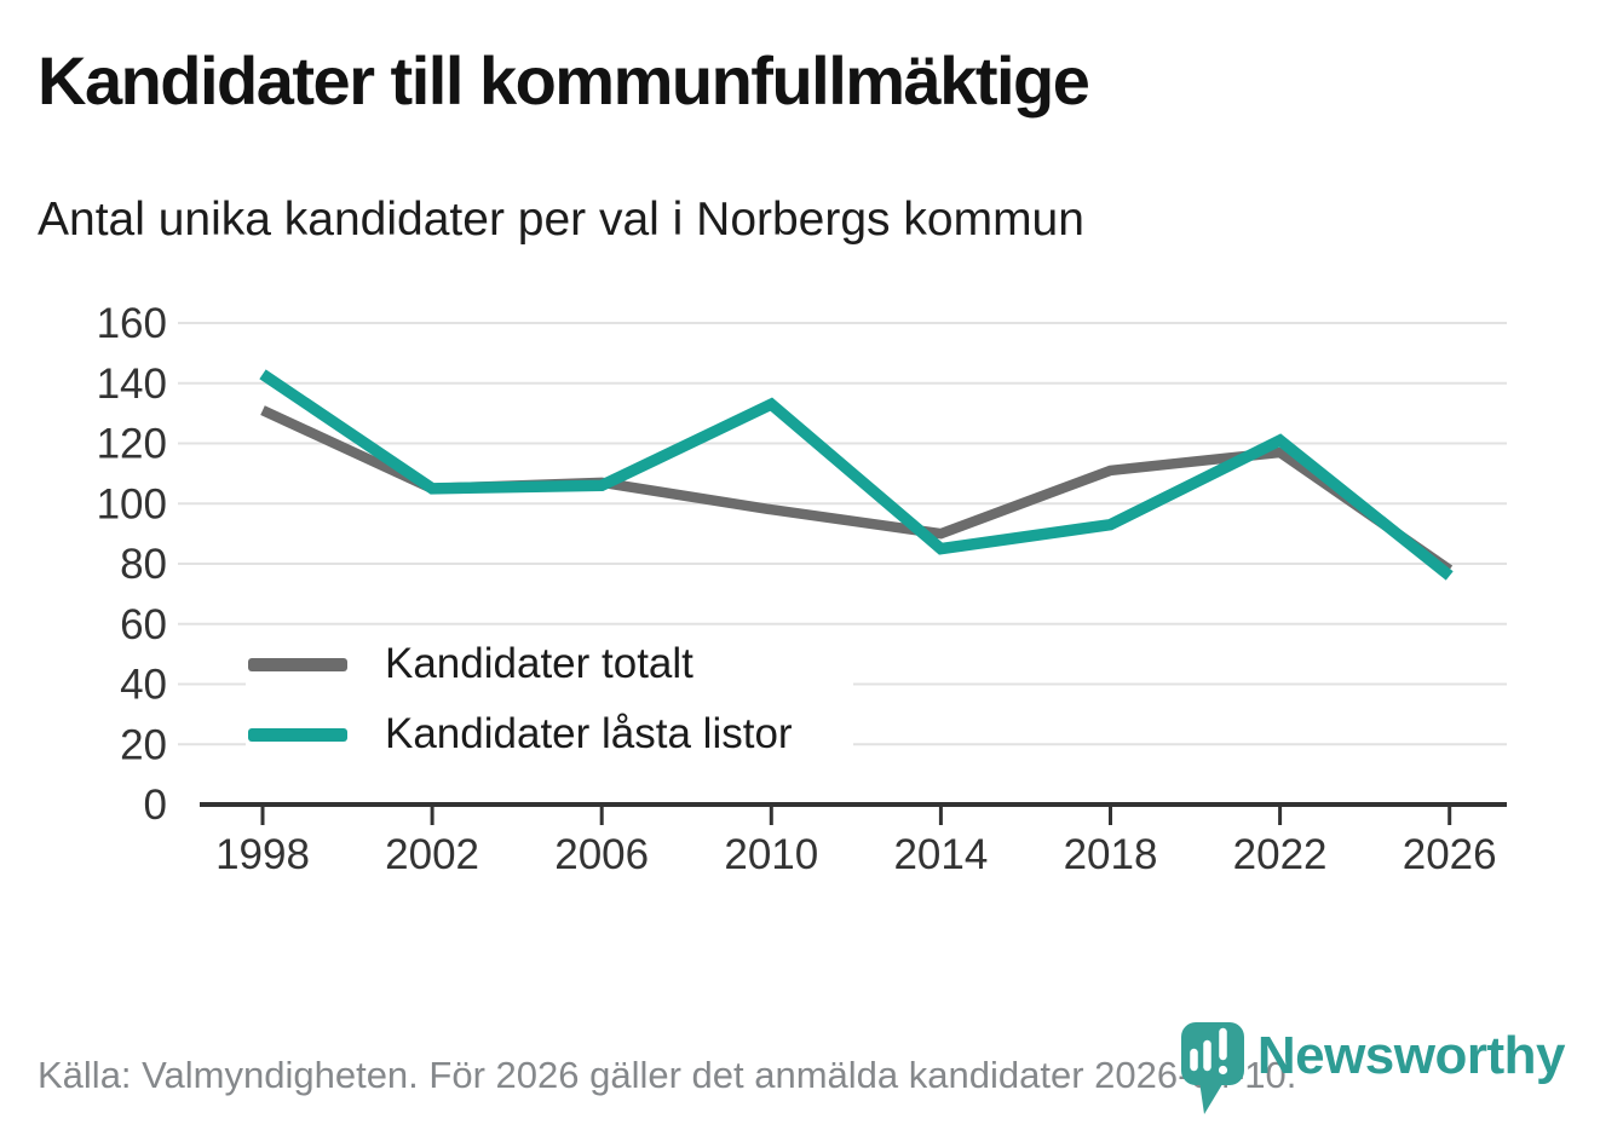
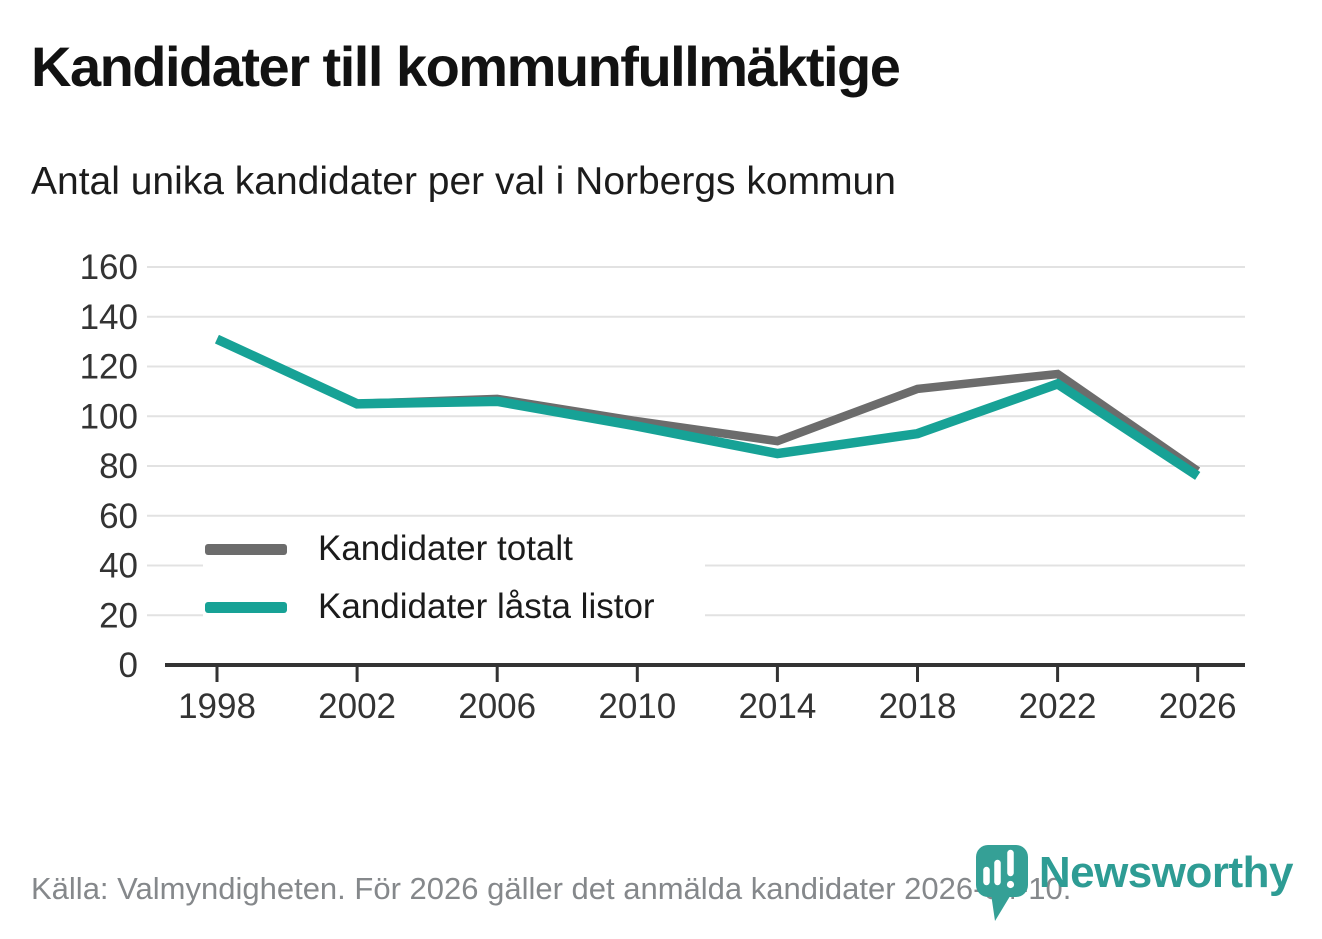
Kandidater låsta listor/1998: 143 -> 131
Kandidater låsta listor/2010: 133 -> 96
Kandidater låsta listor/2022: 121 -> 113
